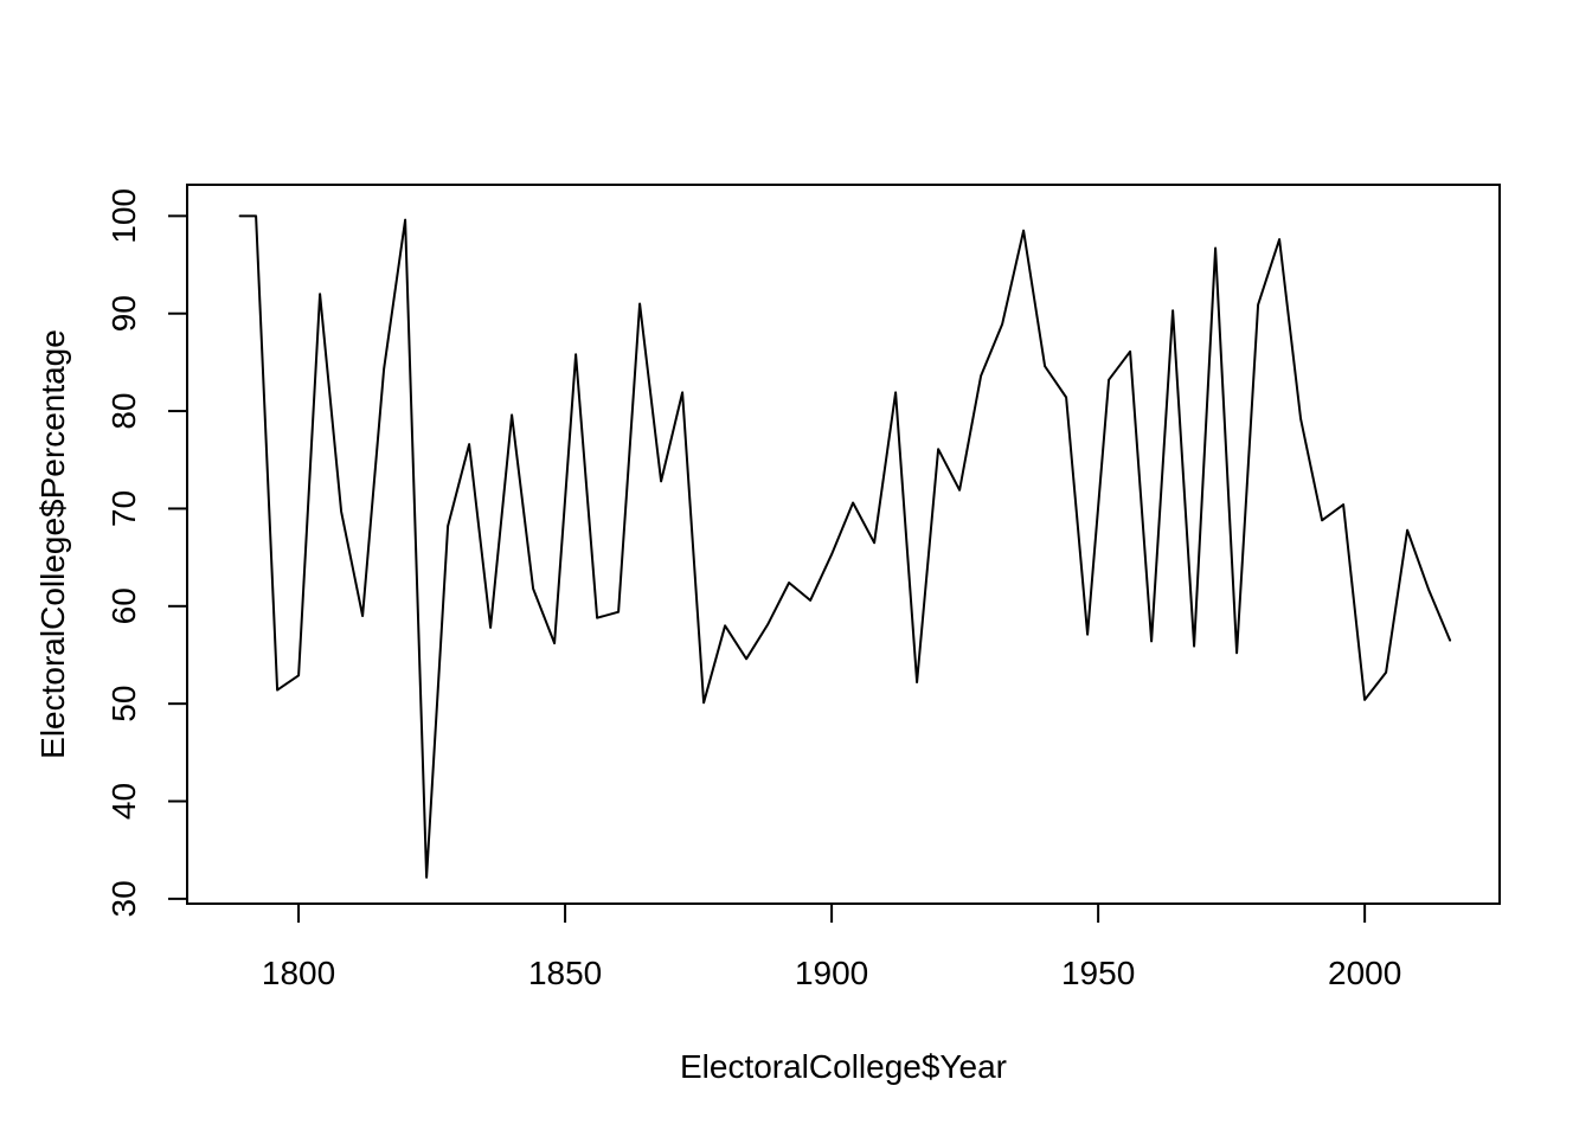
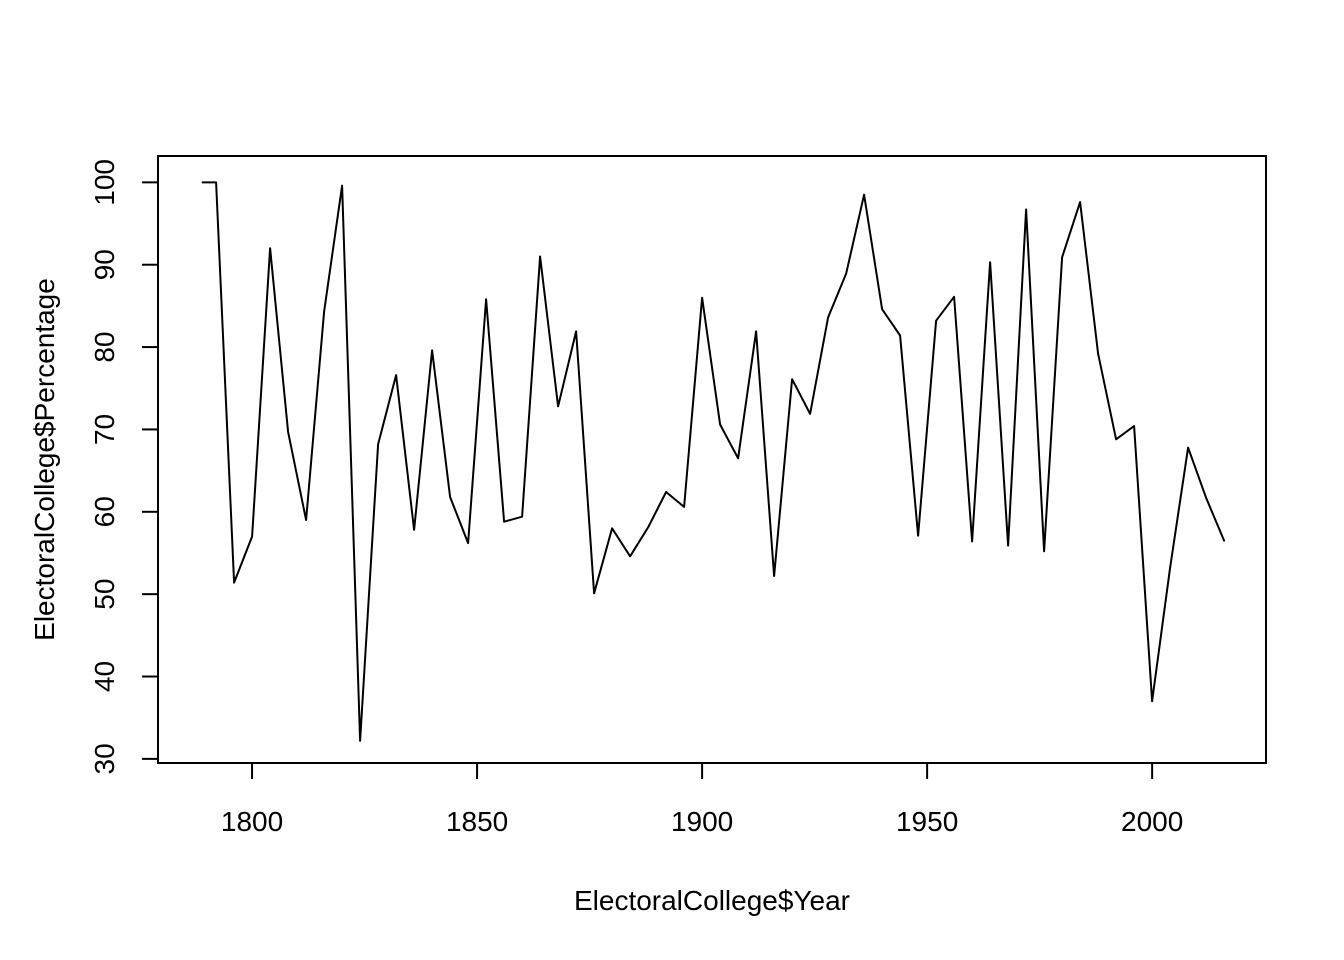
1800: 53 -> 57
1900: 65 -> 86
2000: 50 -> 37
